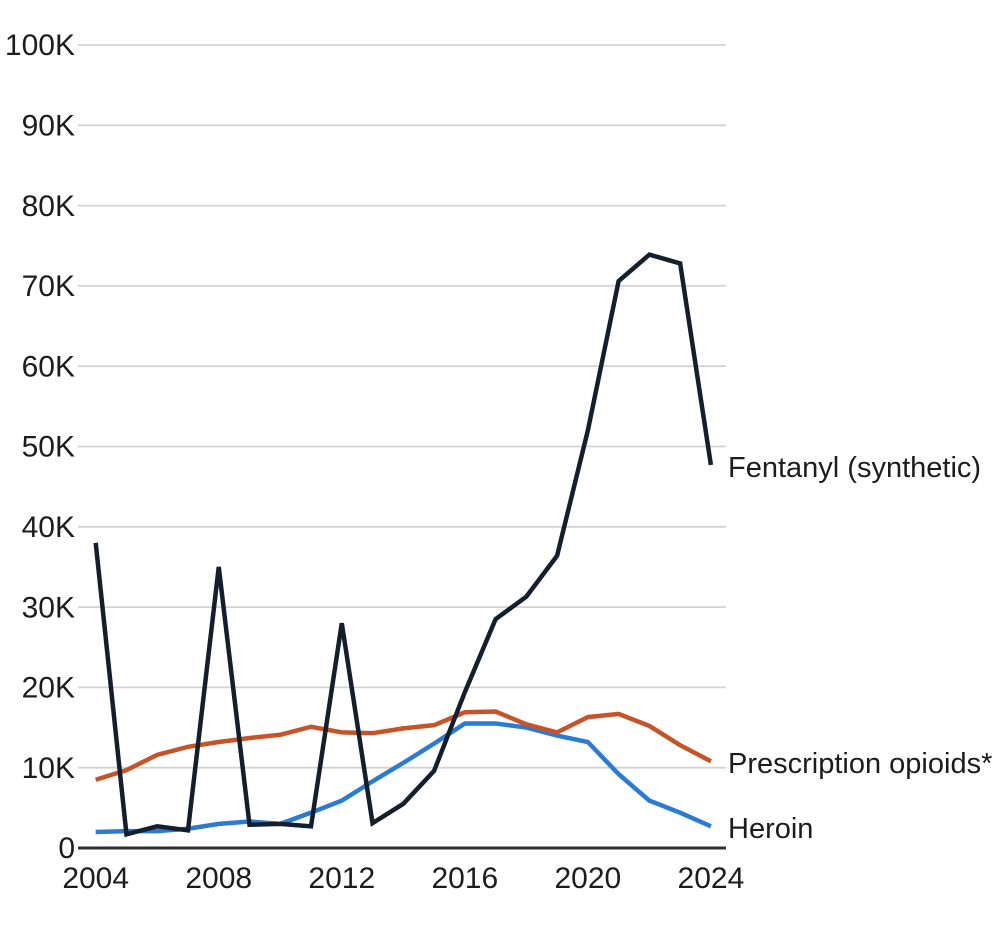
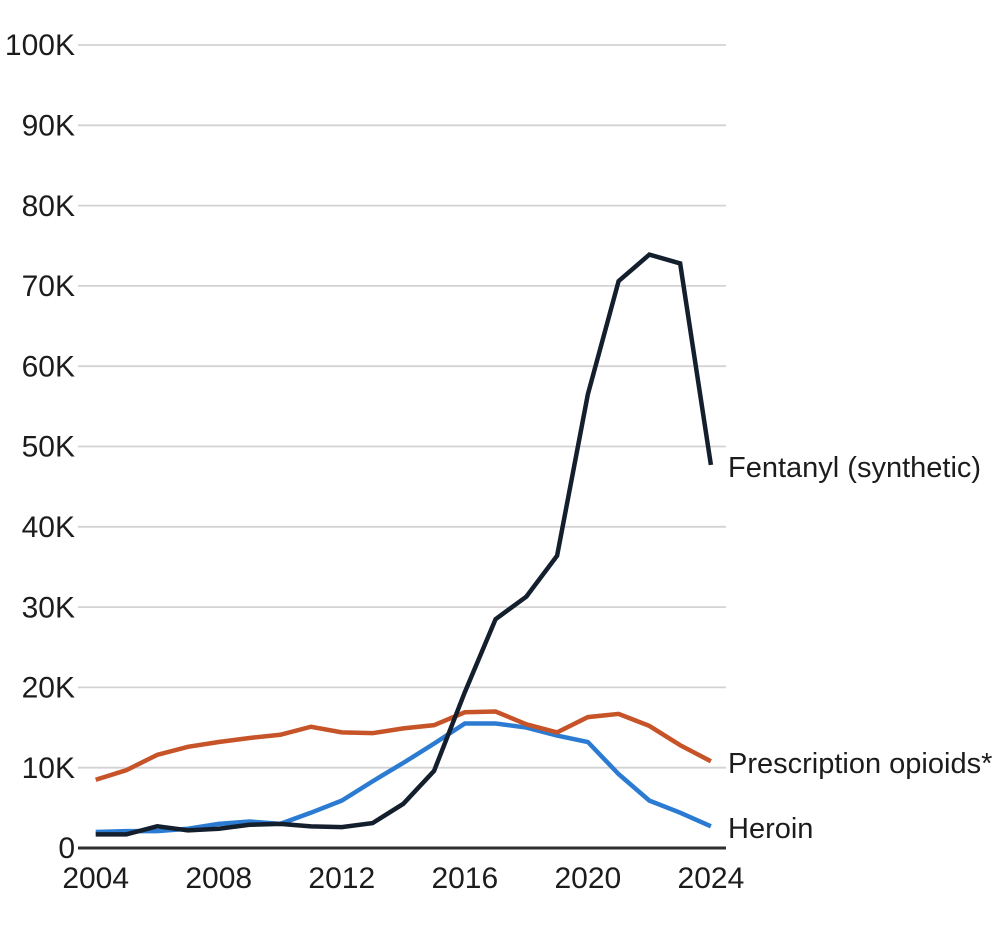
Fentanyl (synthetic)/2004: 38K -> 2K
Fentanyl (synthetic)/2008: 35K -> 2K
Fentanyl (synthetic)/2012: 28K -> 3K
Fentanyl (synthetic)/2020: 52K -> 56K
